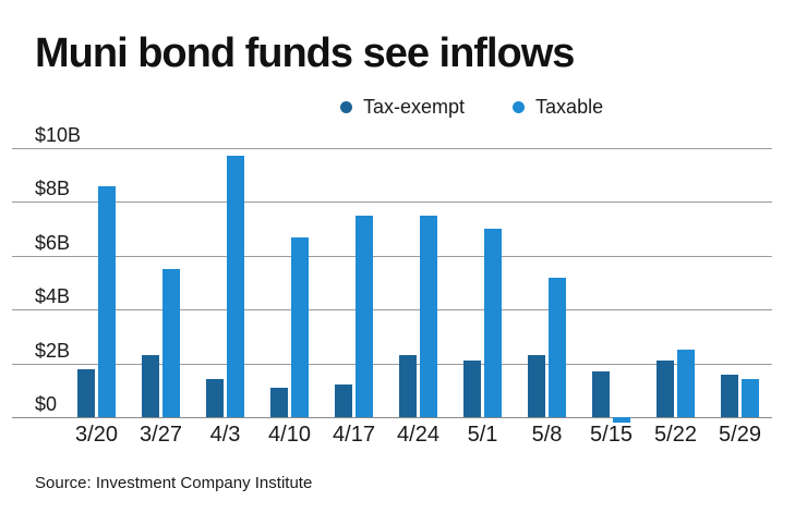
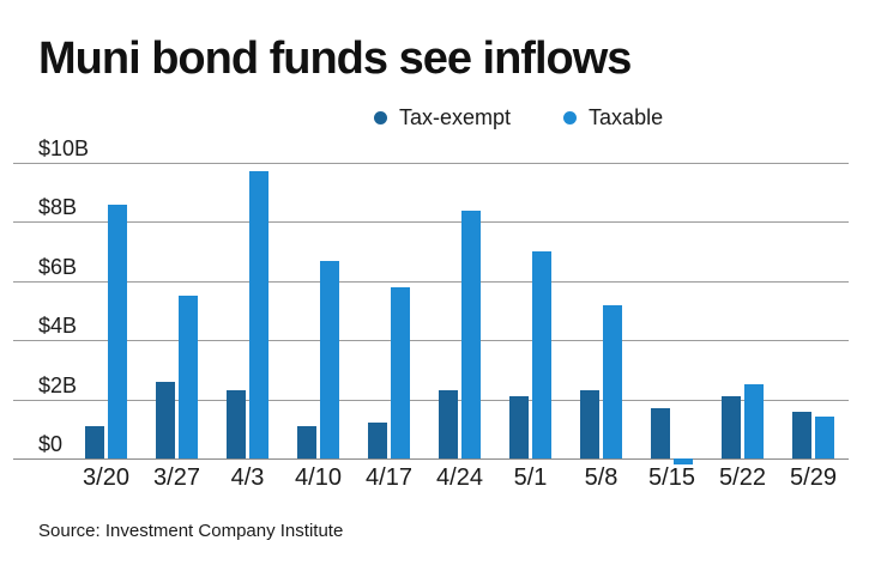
Tax-exempt/3/20: $1.8B -> $1.1B
Tax-exempt/3/27: $2.3B -> $2.6B
Tax-exempt/4/3: $1.4B -> $2.3B
Taxable/4/17: $7.5B -> $5.8B
Taxable/4/24: $7.5B -> $8.4B
